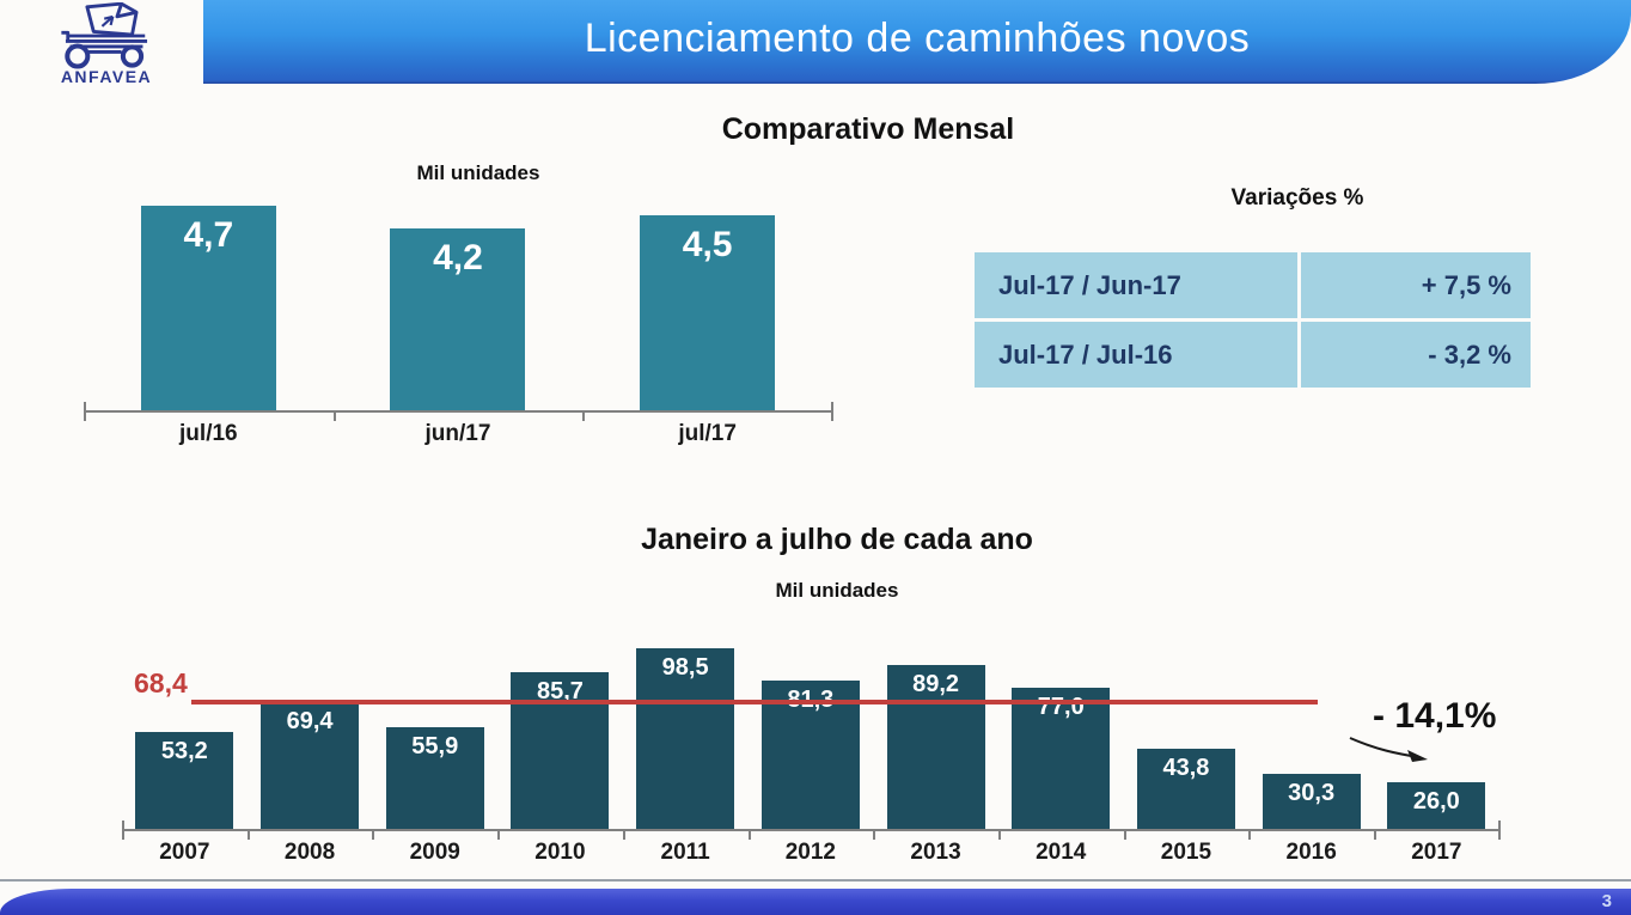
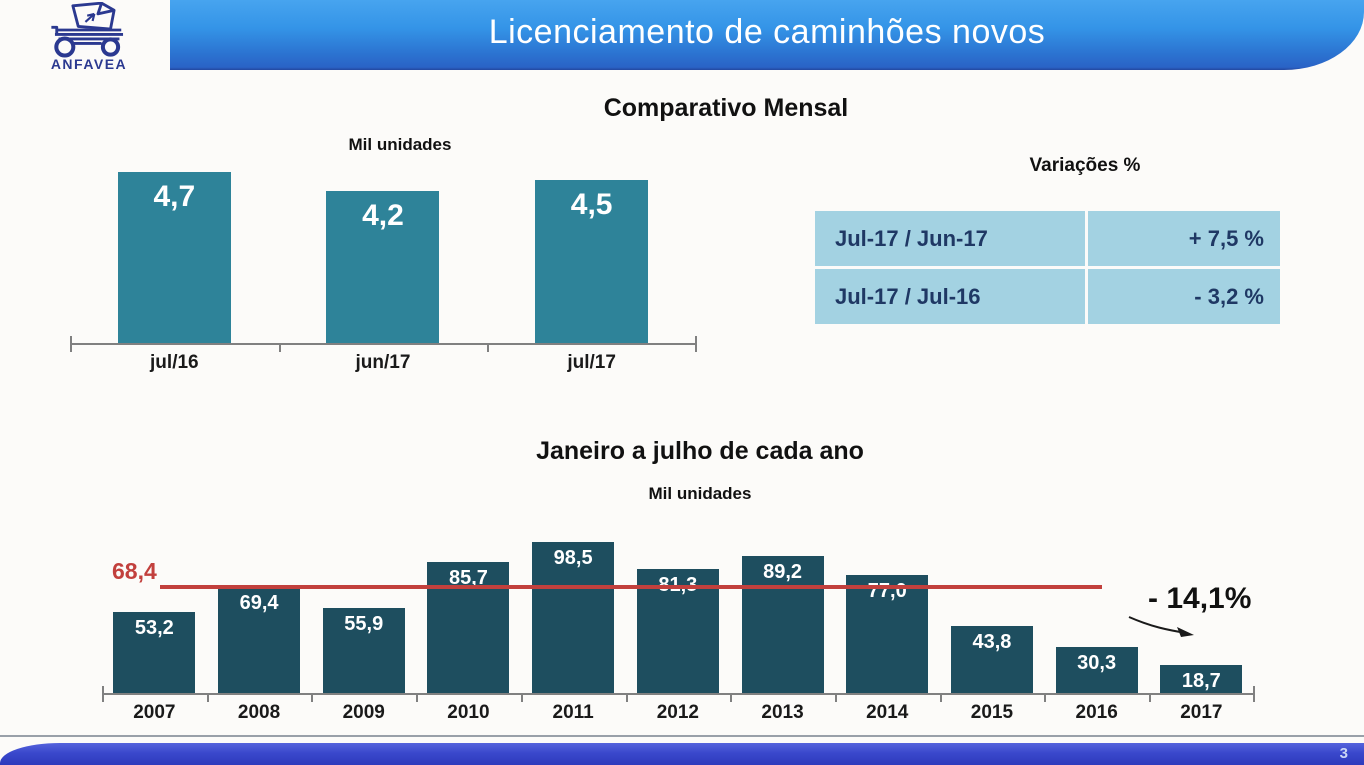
Janeiro a julho de cada ano/2017: 26,0 -> 18,7
